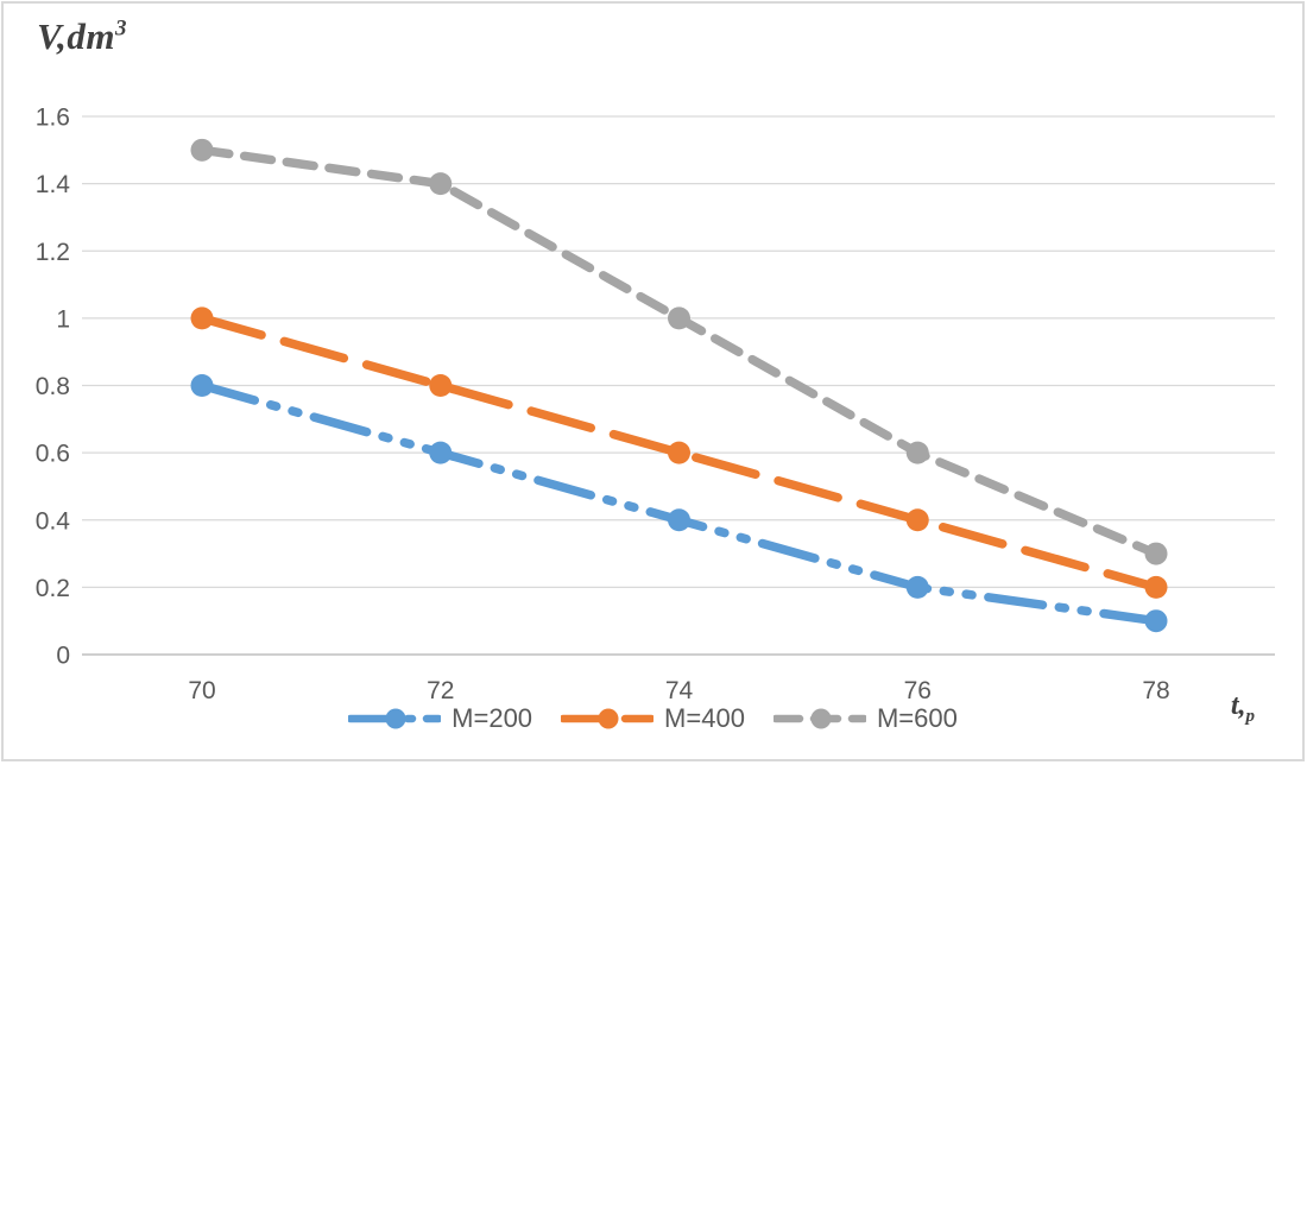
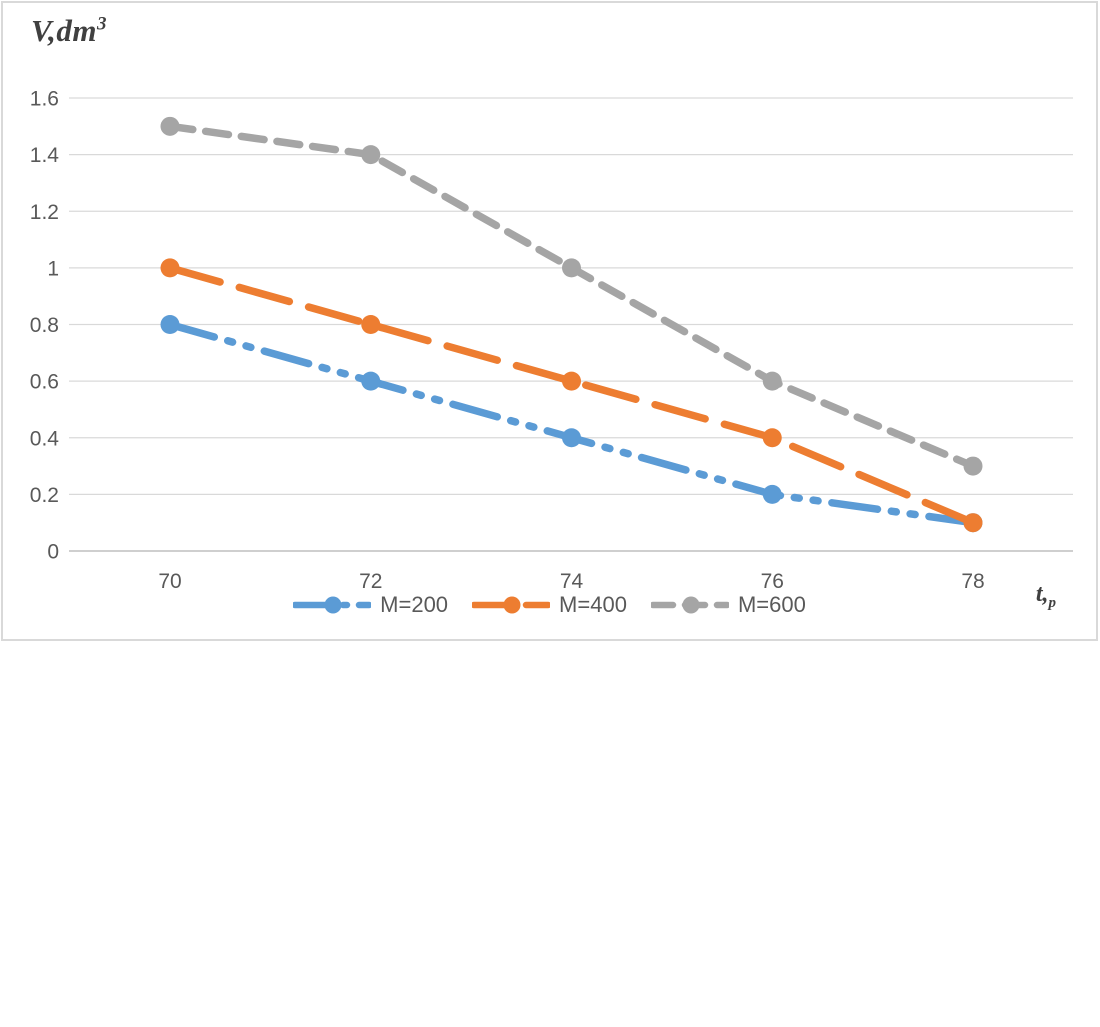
M=400/78: 0.2 -> 0.1
